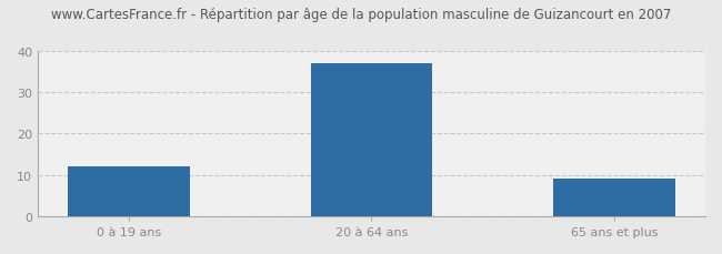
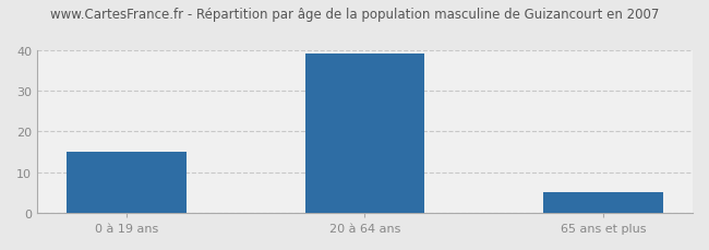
0 à 19 ans: 12 -> 15
20 à 64 ans: 37 -> 39
65 ans et plus: 9 -> 5
